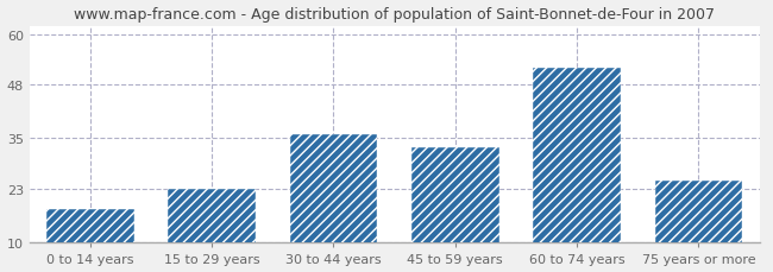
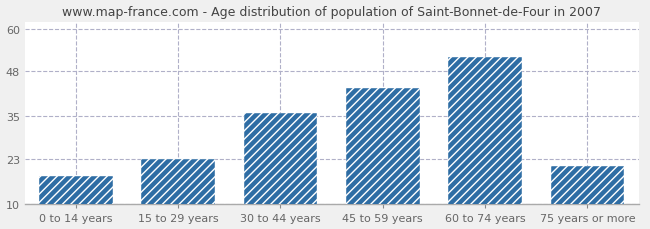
45 to 59 years: 33 -> 43
75 years or more: 25 -> 21
